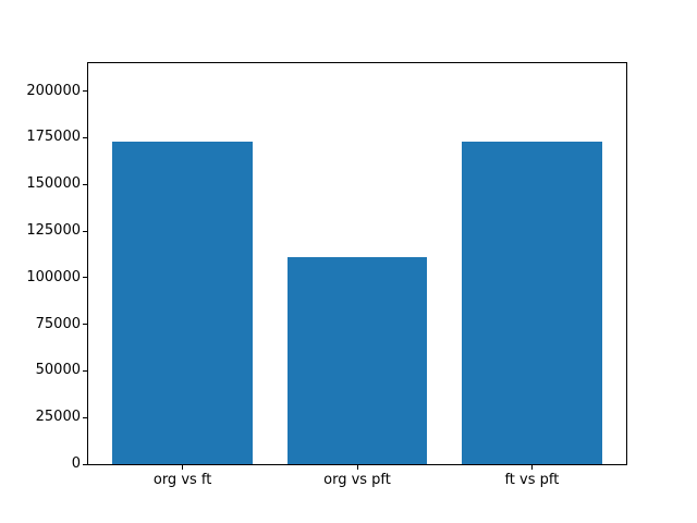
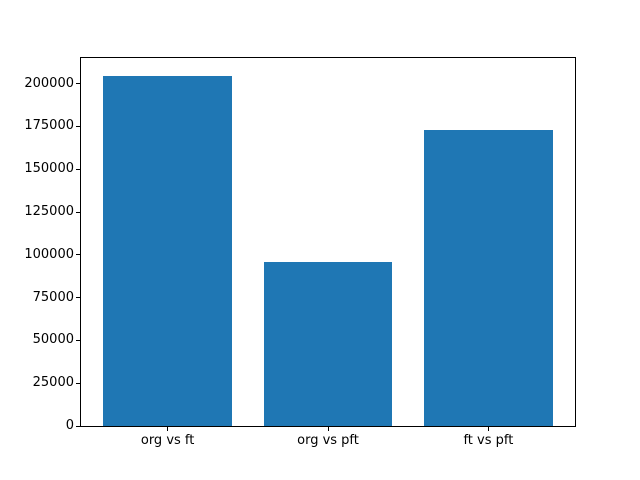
org vs ft: 173000 -> 205000
org vs pft: 111000 -> 96000
